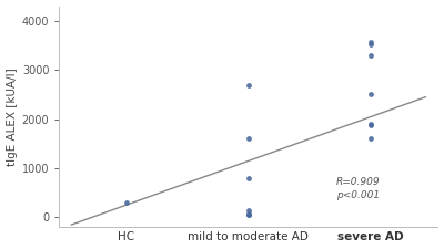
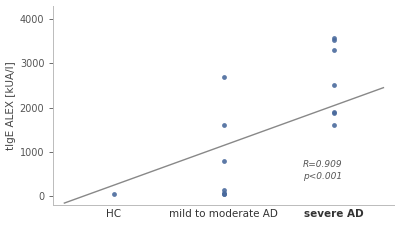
HC: 300 -> 50
